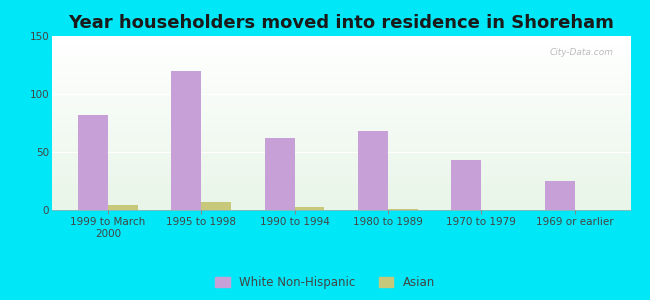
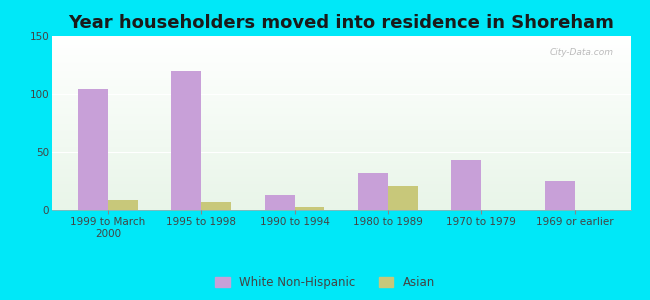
White Non-Hispanic/1999 to March 2000: 82 -> 104
Asian/1999 to March 2000: 4 -> 9
White Non-Hispanic/1990 to 1994: 62 -> 13
White Non-Hispanic/1980 to 1989: 68 -> 32
Asian/1980 to 1989: 1 -> 21
